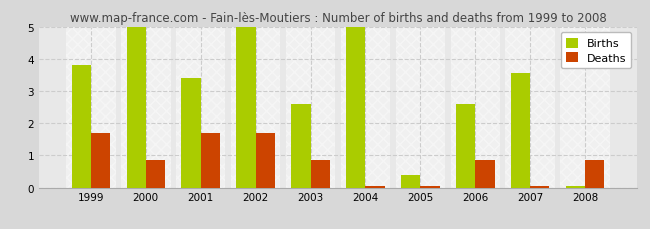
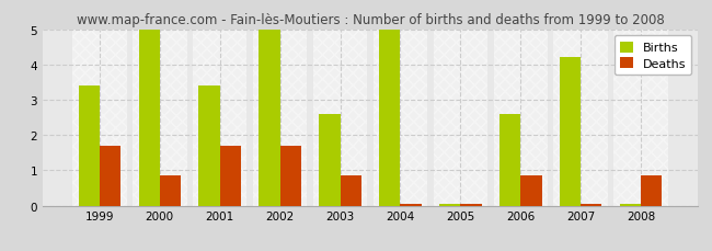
Births/1999: 3.80 -> 3.40
Births/2005: 0.40 -> 0.05
Births/2007: 3.55 -> 4.20
